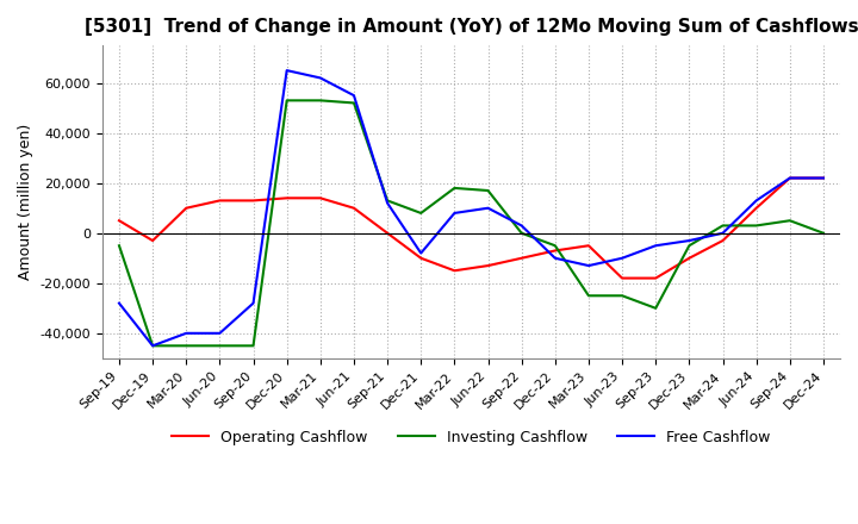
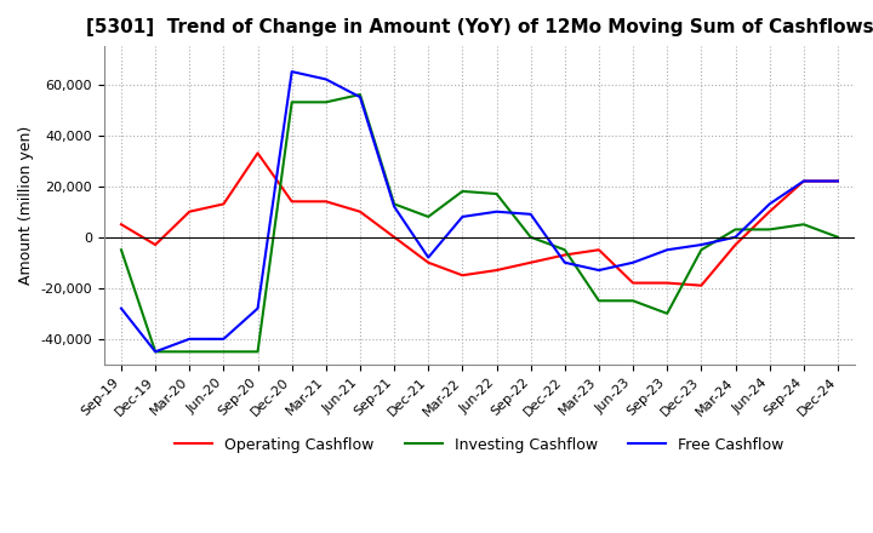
Operating Cashflow/Sep-20: 13,000 -> 33,000
Investing Cashflow/Jun-21: 52,000 -> 56,000
Free Cashflow/Sep-22: 3,000 -> 9,000
Operating Cashflow/Dec-23: -10,000 -> -19,000
